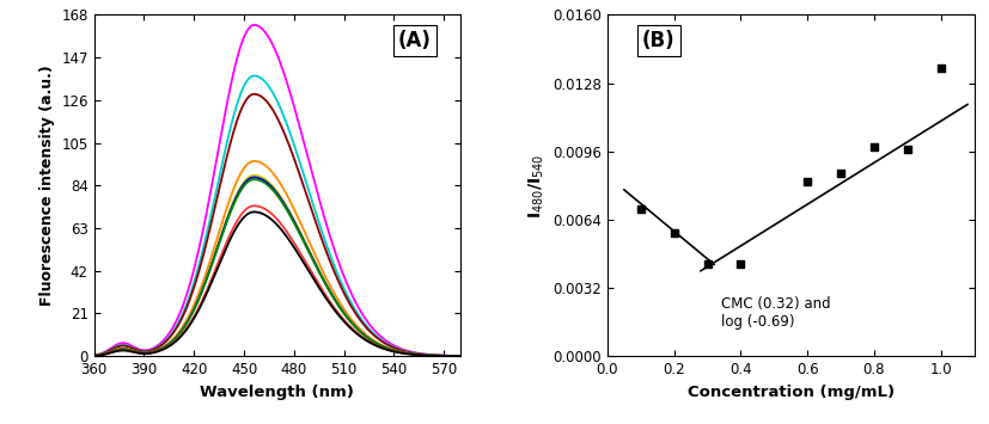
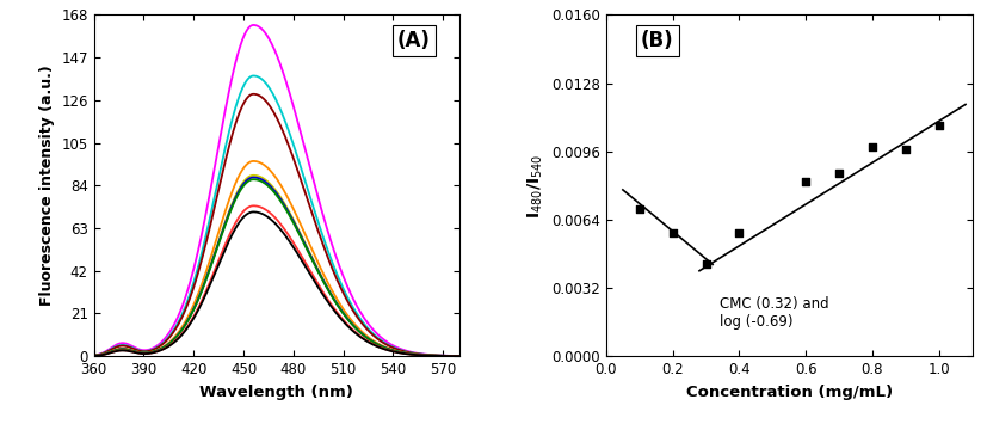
0.4: 0.0043 -> 0.0058
1.0: 0.0135 -> 0.0108
